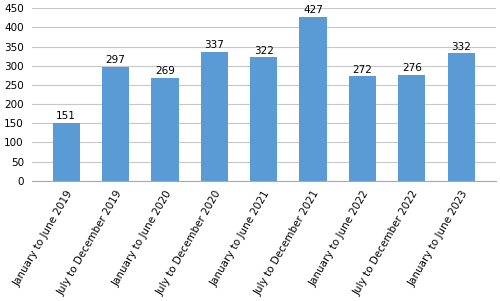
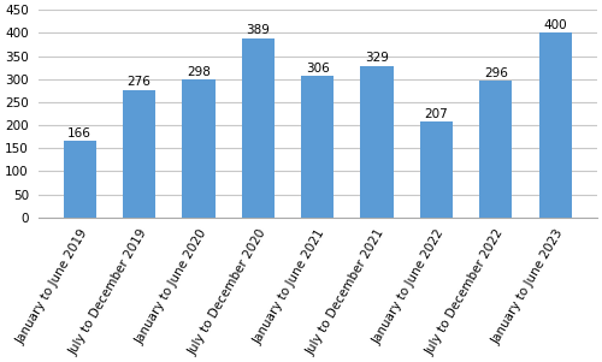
January to June 2019: 151 -> 166
July to December 2019: 297 -> 276
January to June 2020: 269 -> 298
July to December 2020: 337 -> 389
January to June 2021: 322 -> 306
July to December 2021: 427 -> 329
January to June 2022: 272 -> 207
July to December 2022: 276 -> 296
January to June 2023: 332 -> 400
